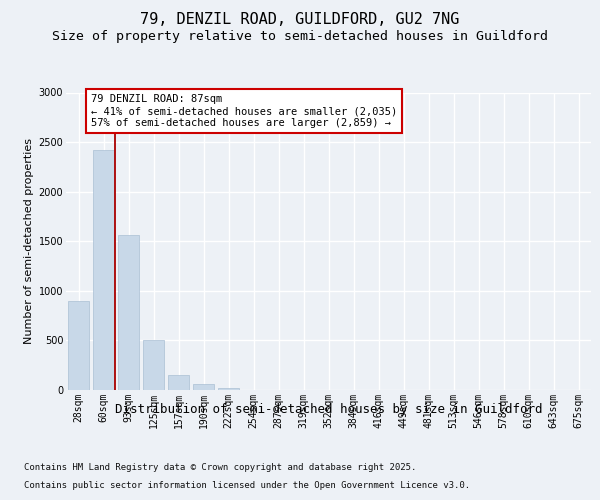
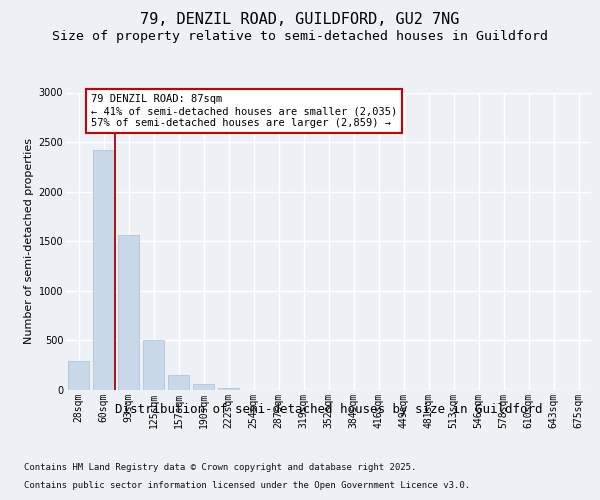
28sqm: 900 -> 290
